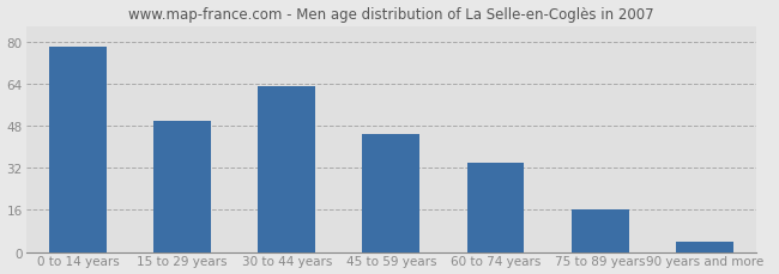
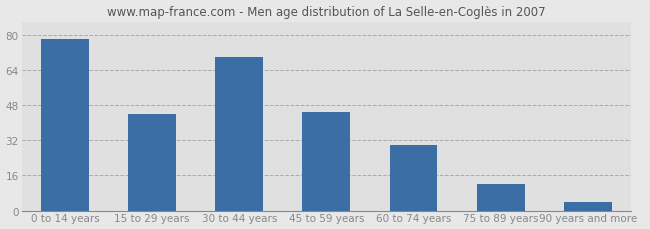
15 to 29 years: 50 -> 44
30 to 44 years: 63 -> 70
60 to 74 years: 34 -> 30
75 to 89 years: 16 -> 12
